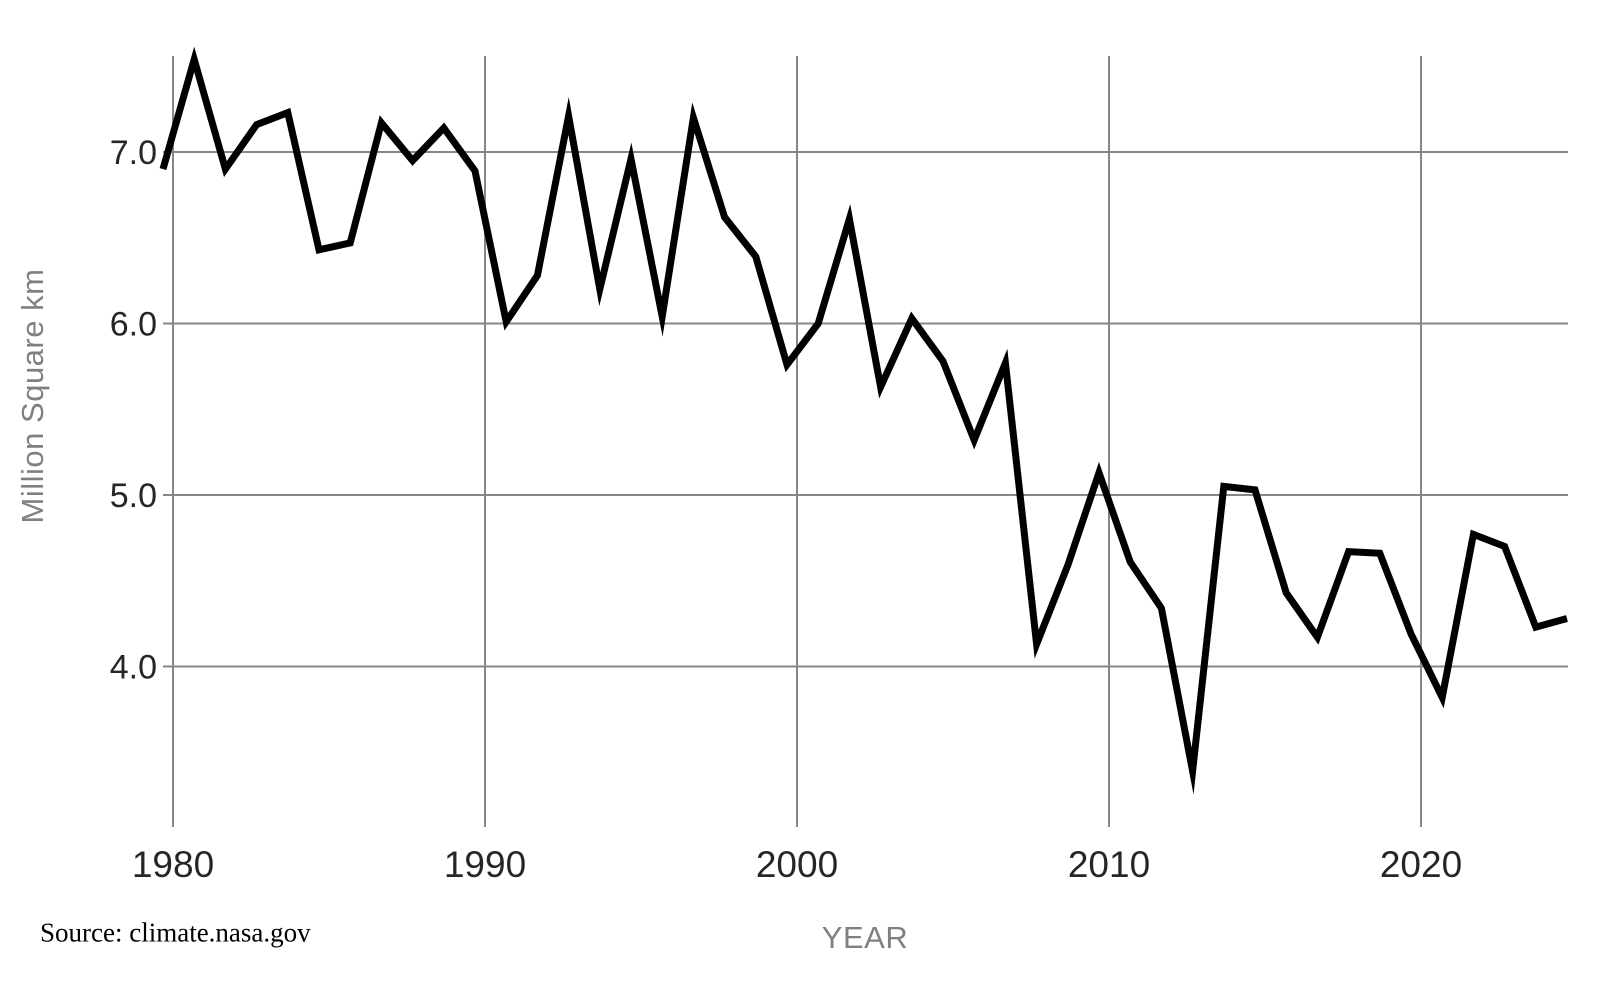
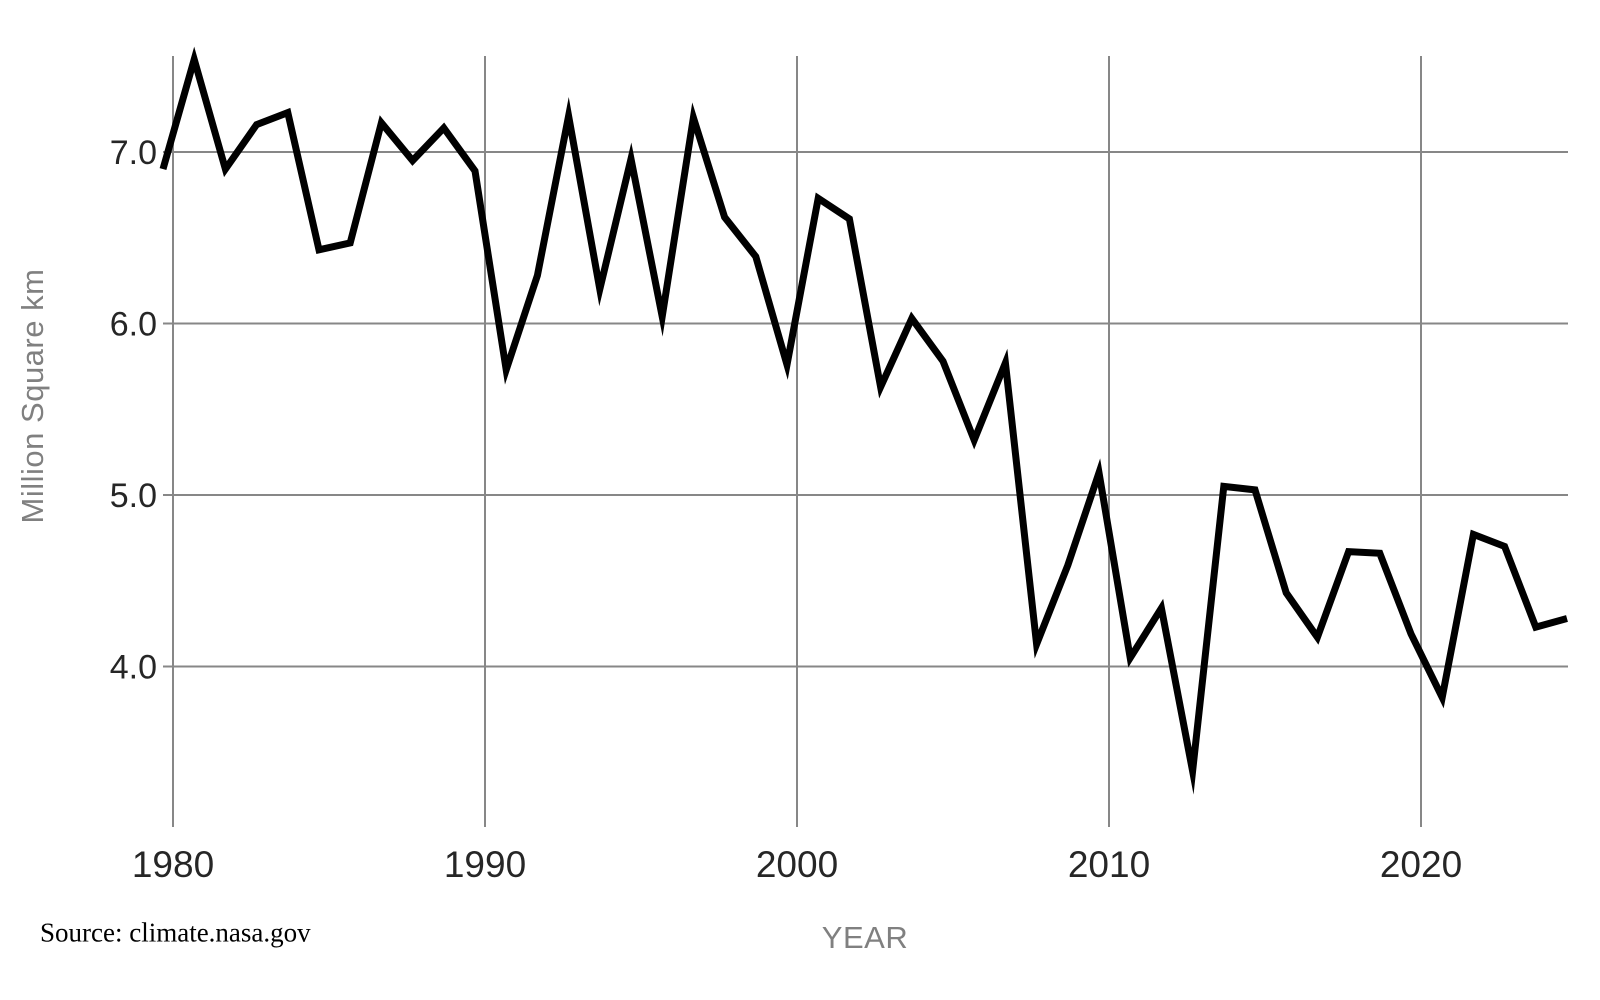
1990: 6.01 -> 5.73
2000: 6.00 -> 6.73
2010: 4.61 -> 4.05
